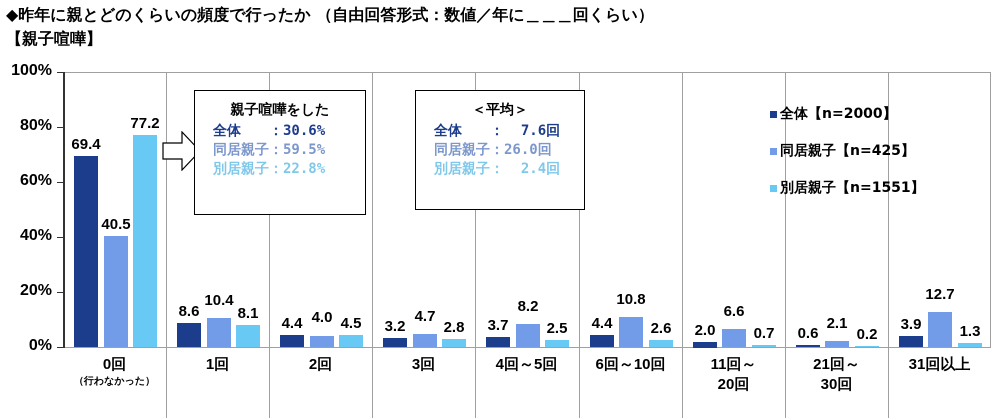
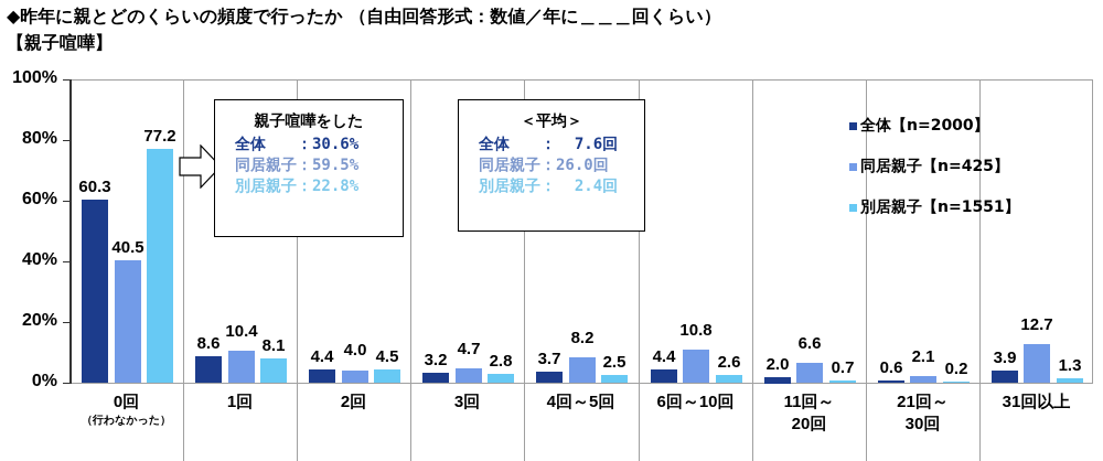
全体【n=2000】/0回（行わなかった）: 69.4 -> 60.3
